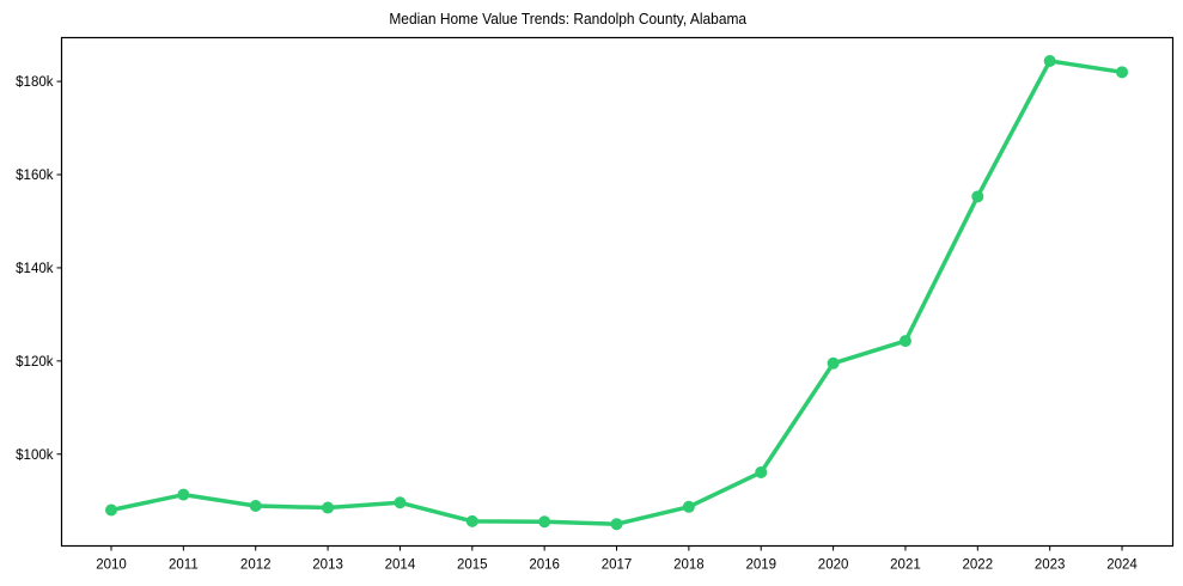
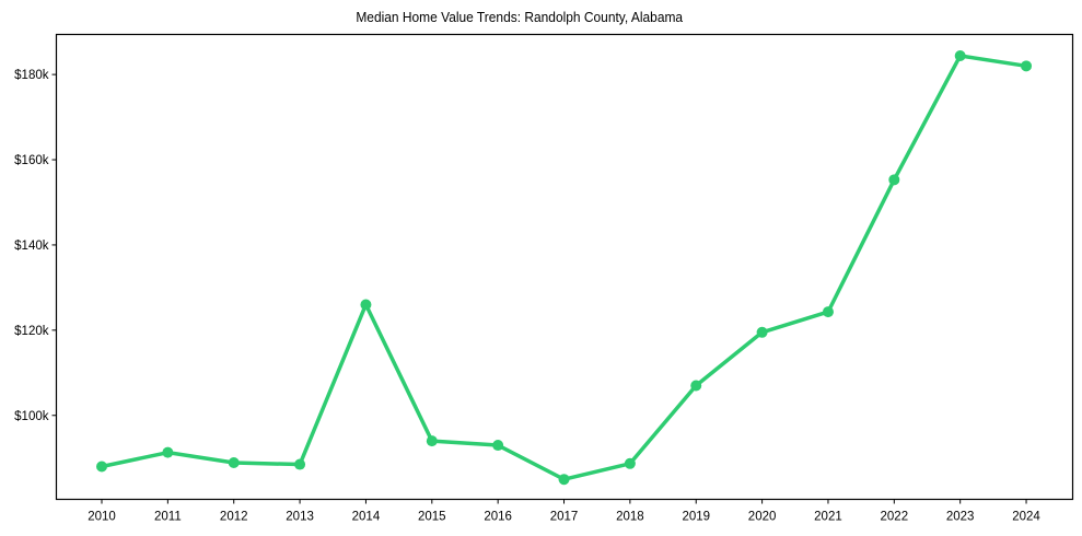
2014: $90k -> $126k
2015: $86k -> $94k
2016: $86k -> $93k
2019: $96k -> $107k
